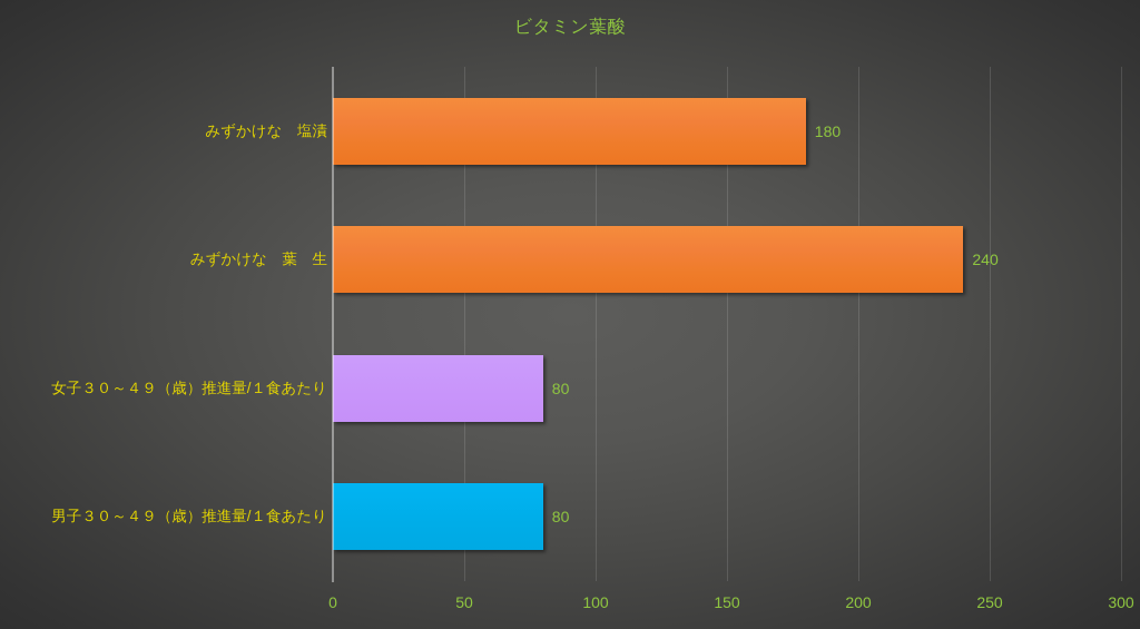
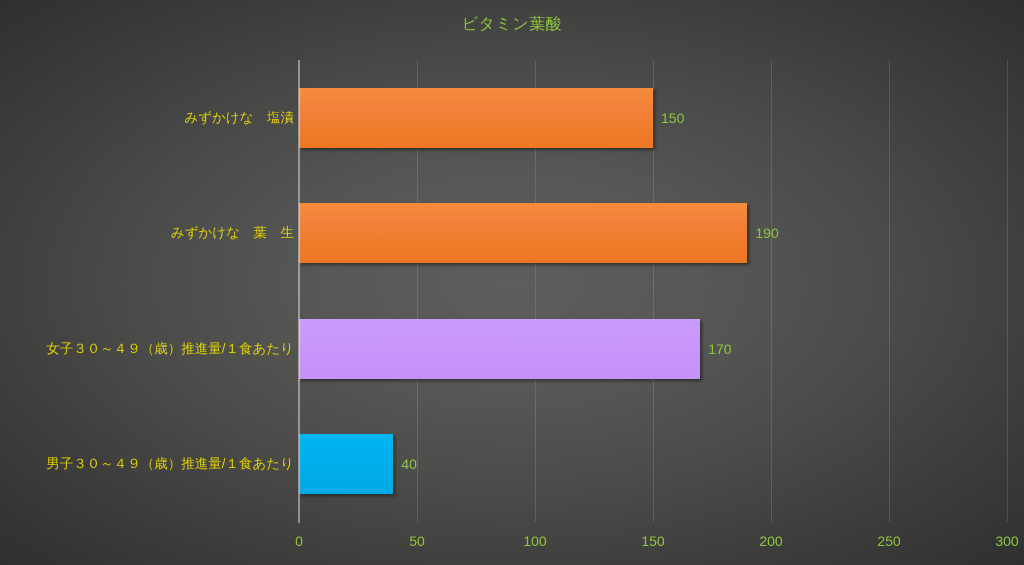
男子３０～４９（歳）推進量/１食あたり: 80 -> 40
女子３０～４９（歳）推進量/１食あたり: 80 -> 170
みずかけな 葉 生: 240 -> 190
みずかけな 塩漬: 180 -> 150
